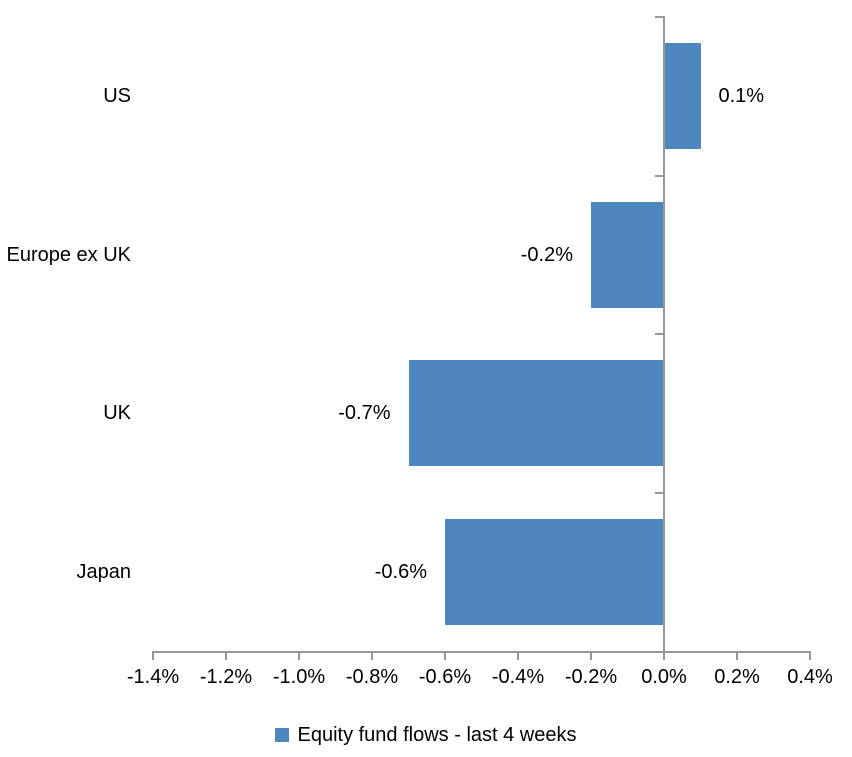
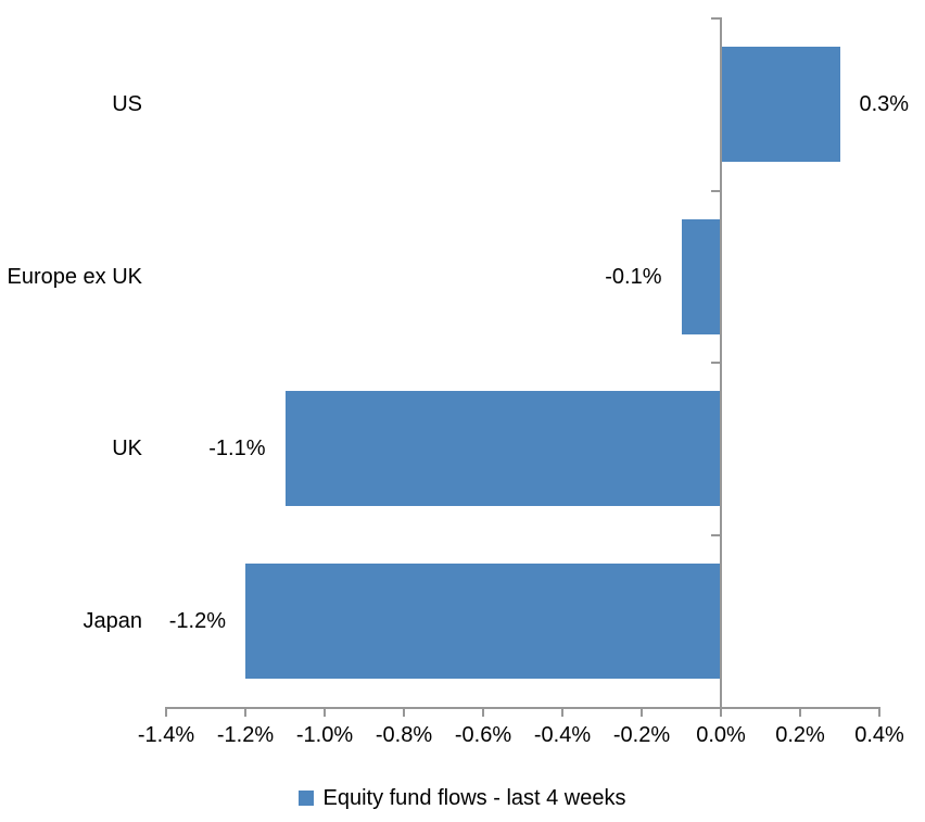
US: 0.1% -> 0.3%
Europe ex UK: -0.2% -> -0.1%
UK: -0.7% -> -1.1%
Japan: -0.6% -> -1.2%
